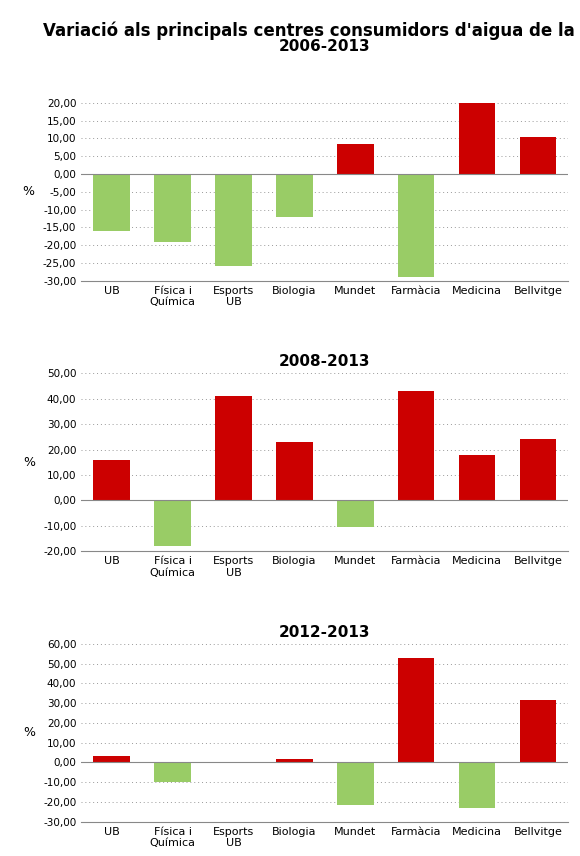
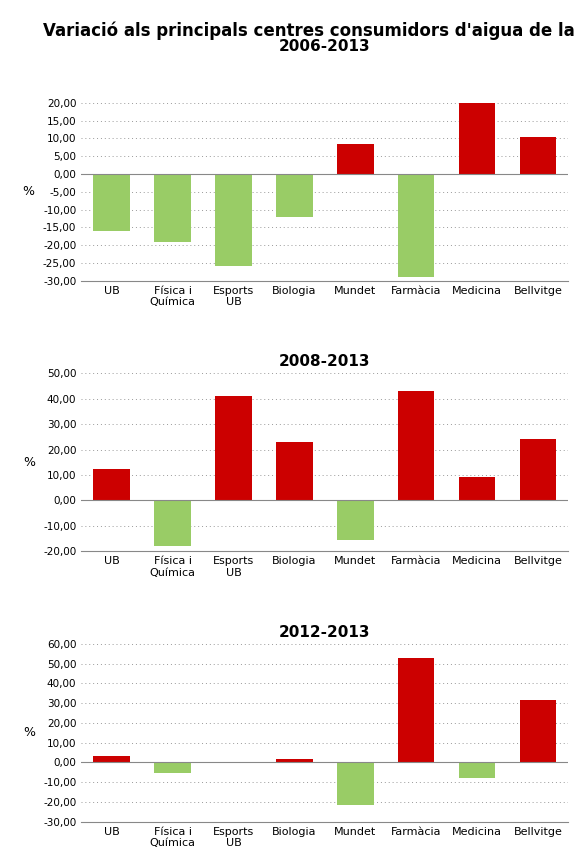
2008-2013/UB: 16,0 -> 12,5
2008-2013/Mundet: -10,5 -> -15,5
2008-2013/Medicina: 18,0 -> 9,0
2012-2013/Física i Química: -10 -> -6
2012-2013/Medicina: -23 -> -8
